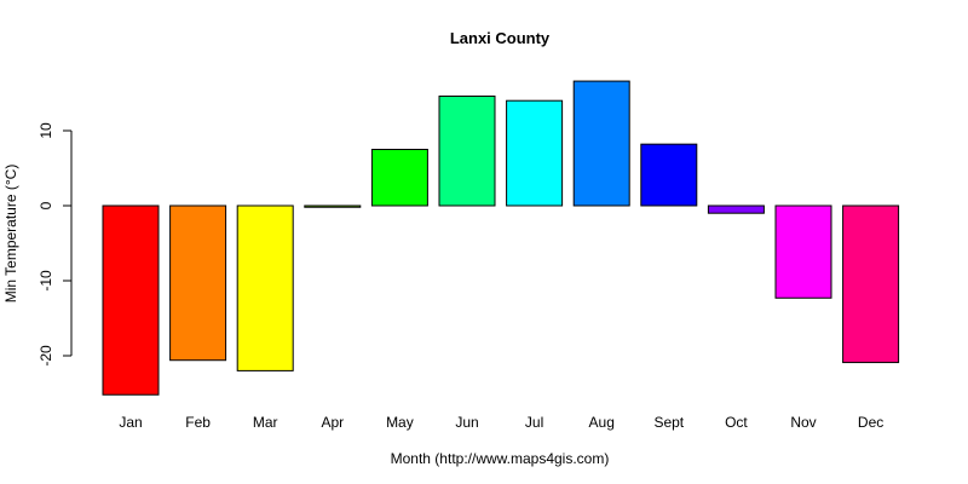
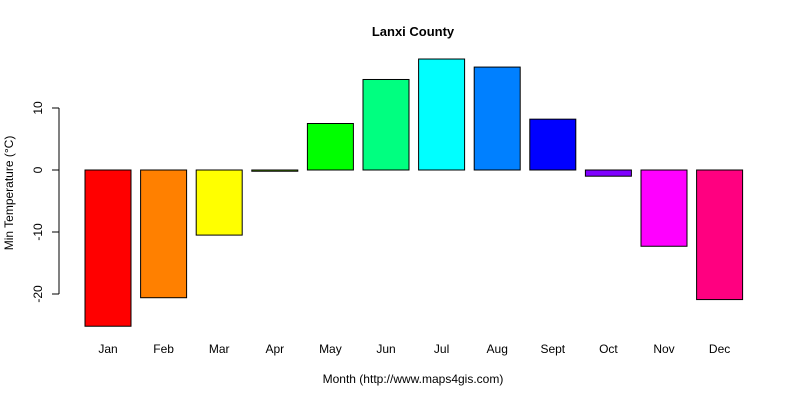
Mar: -22 -> -10
Jul: 14 -> 18
